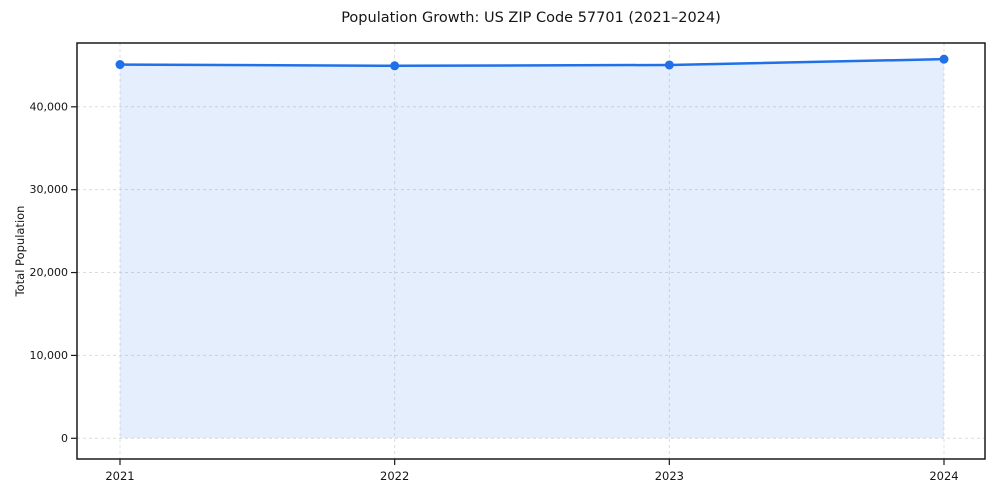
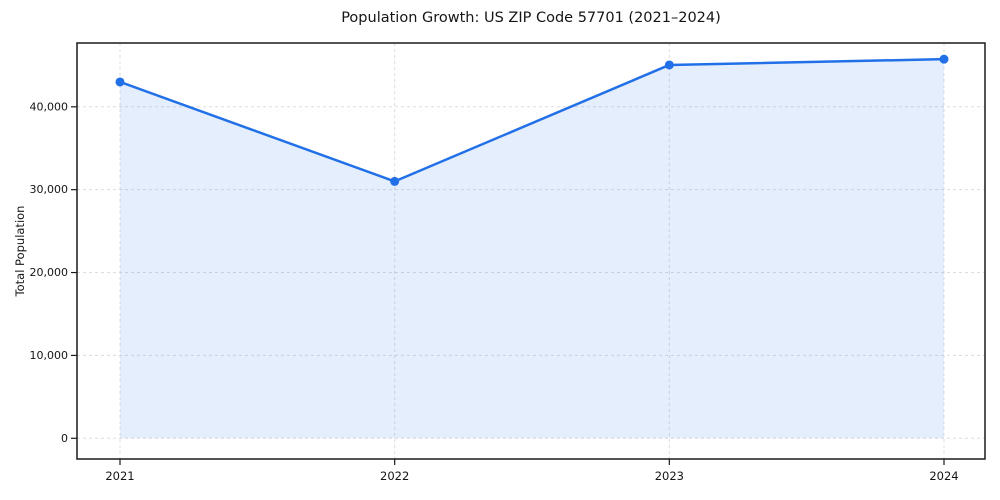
2021: 45000 -> 43000
2022: 45000 -> 31000
